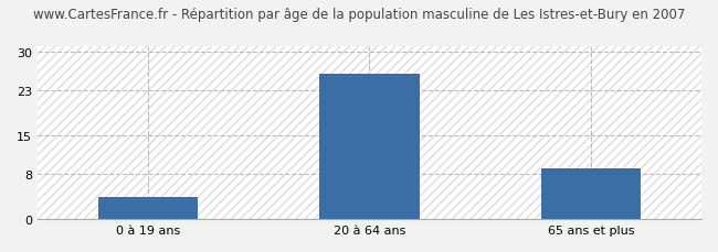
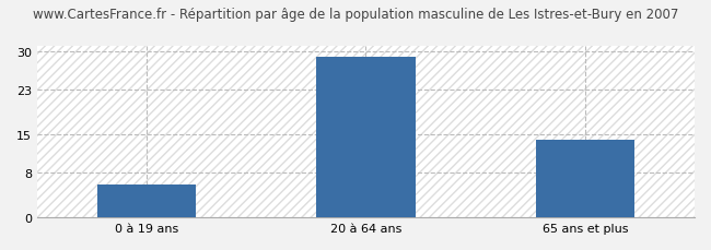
0 à 19 ans: 4 -> 6
20 à 64 ans: 26 -> 29
65 ans et plus: 9 -> 14
